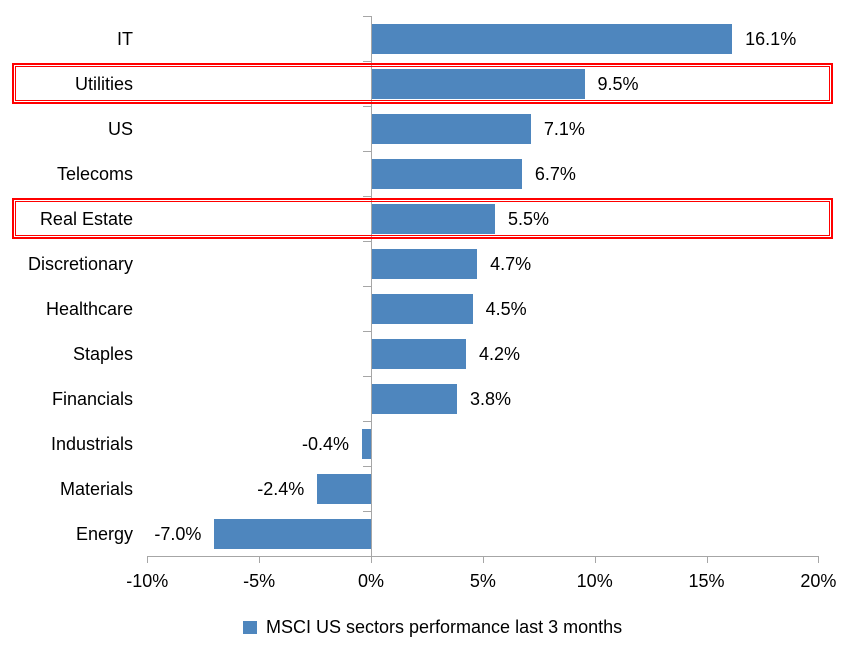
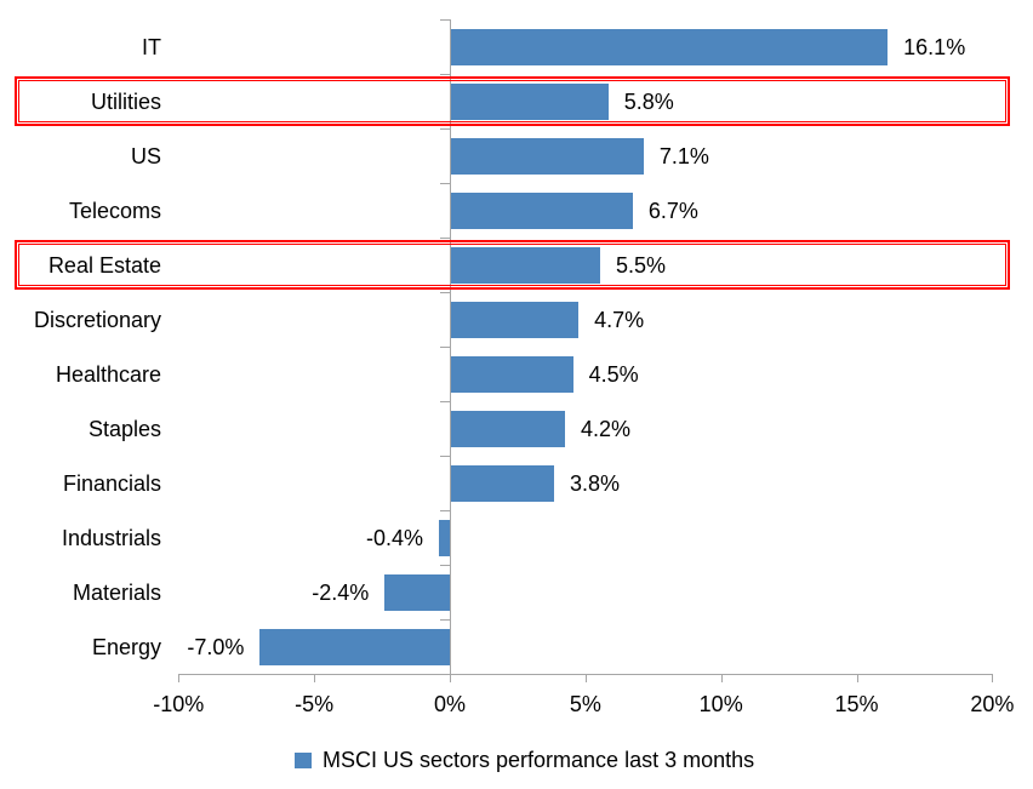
Utilities: 9.5% -> 5.8%
